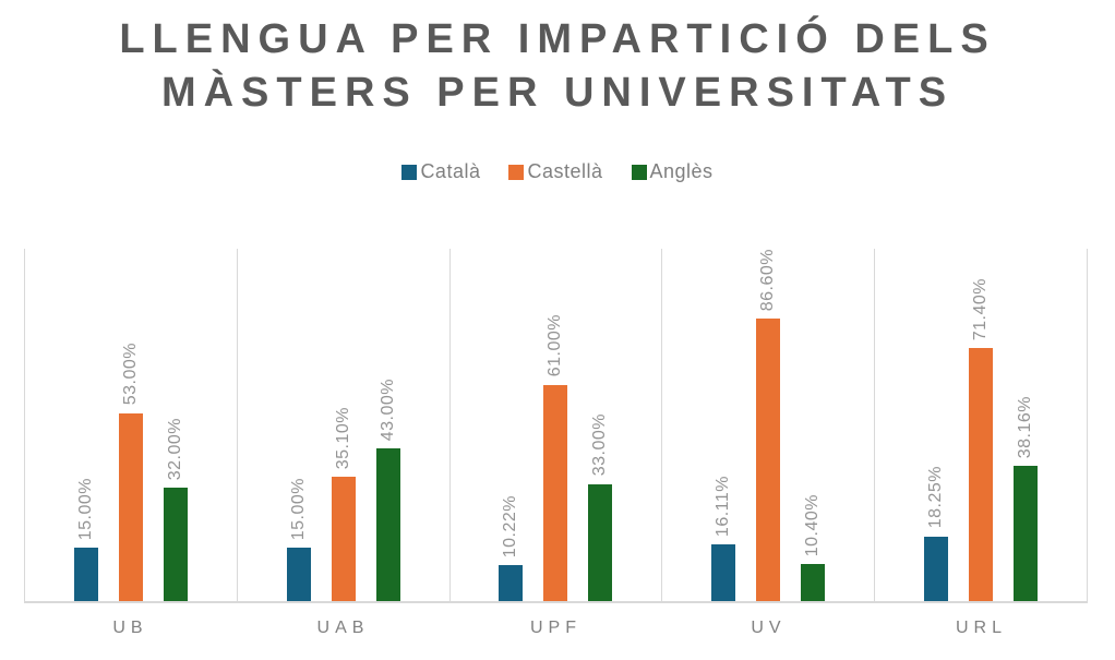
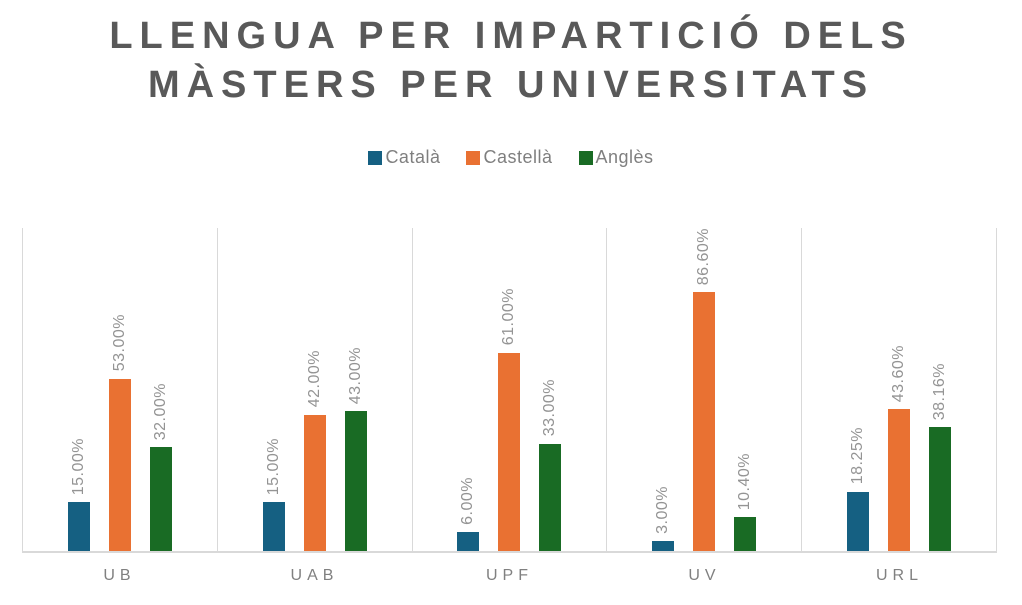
Castellà/UAB: 35.10% -> 42.00%
Català/UPF: 10.22% -> 6.00%
Català/UV: 16.11% -> 3.00%
Castellà/URL: 71.40% -> 43.60%
